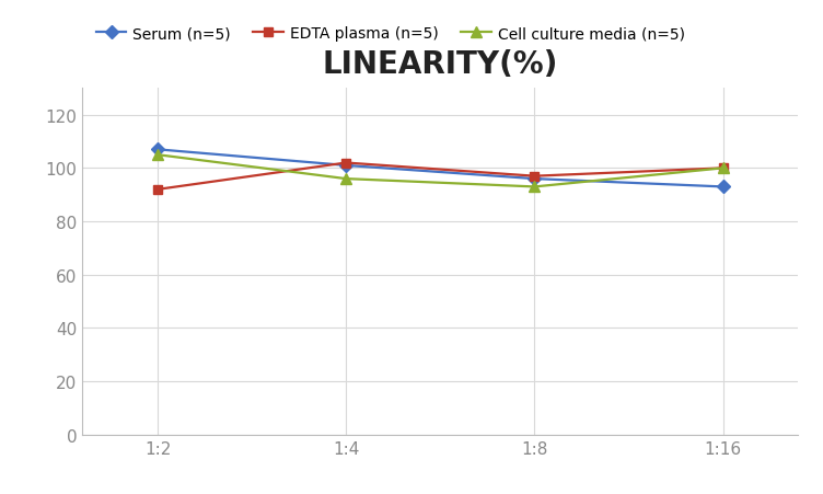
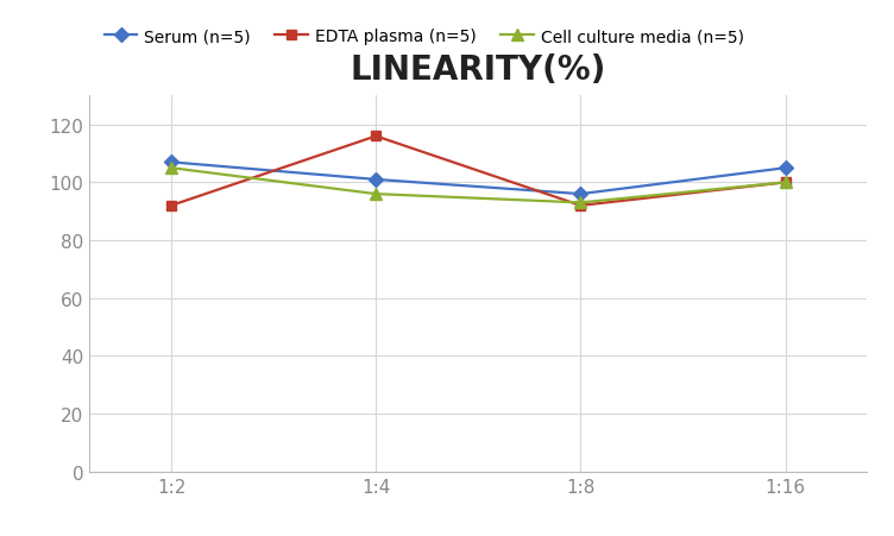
EDTA plasma (n=5)/1:4: 102 -> 116
EDTA plasma (n=5)/1:8: 97 -> 92
Serum (n=5)/1:16: 93 -> 105
